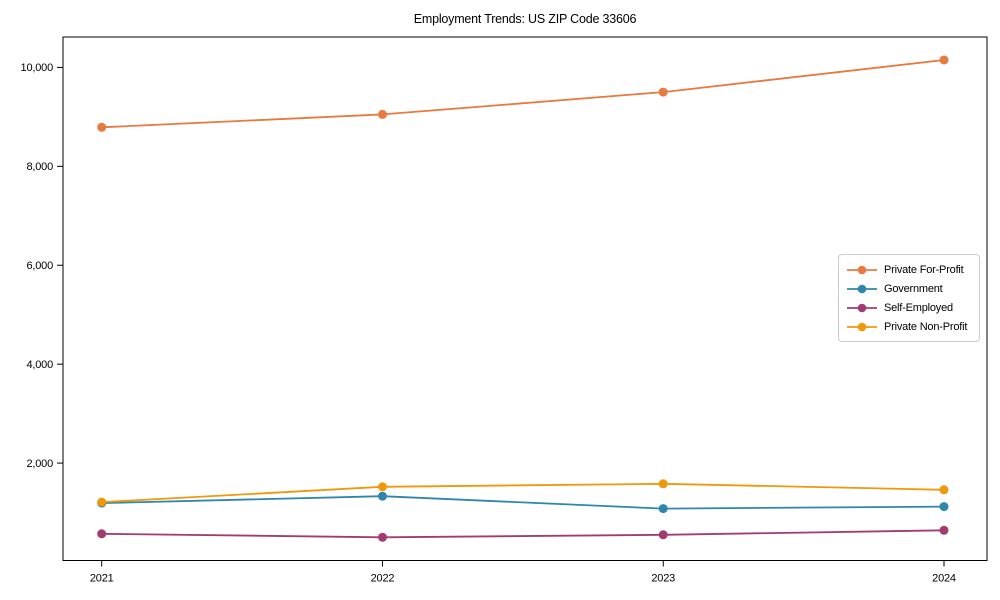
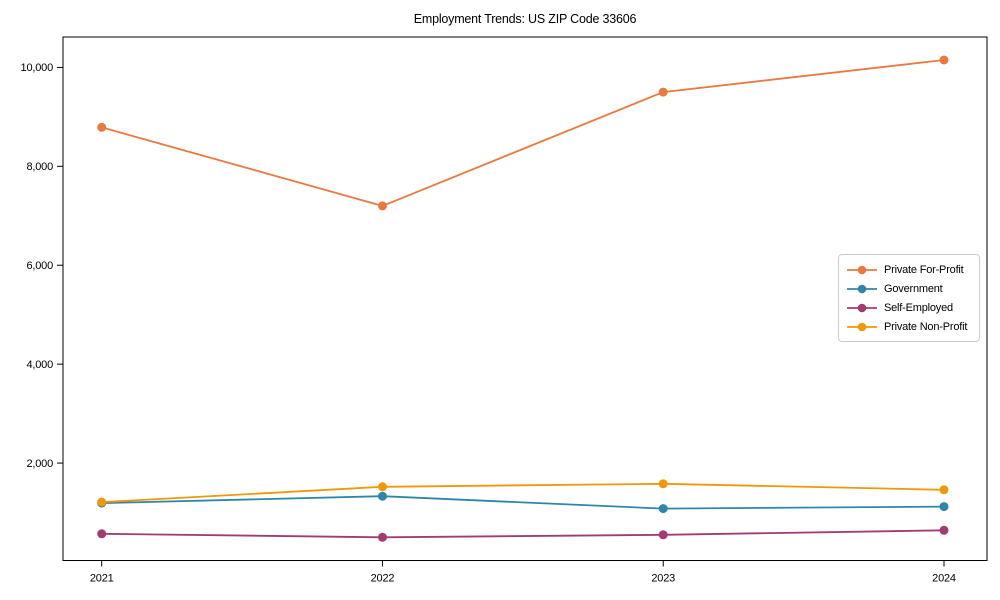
Private For-Profit/2022: 9000 -> 7200
